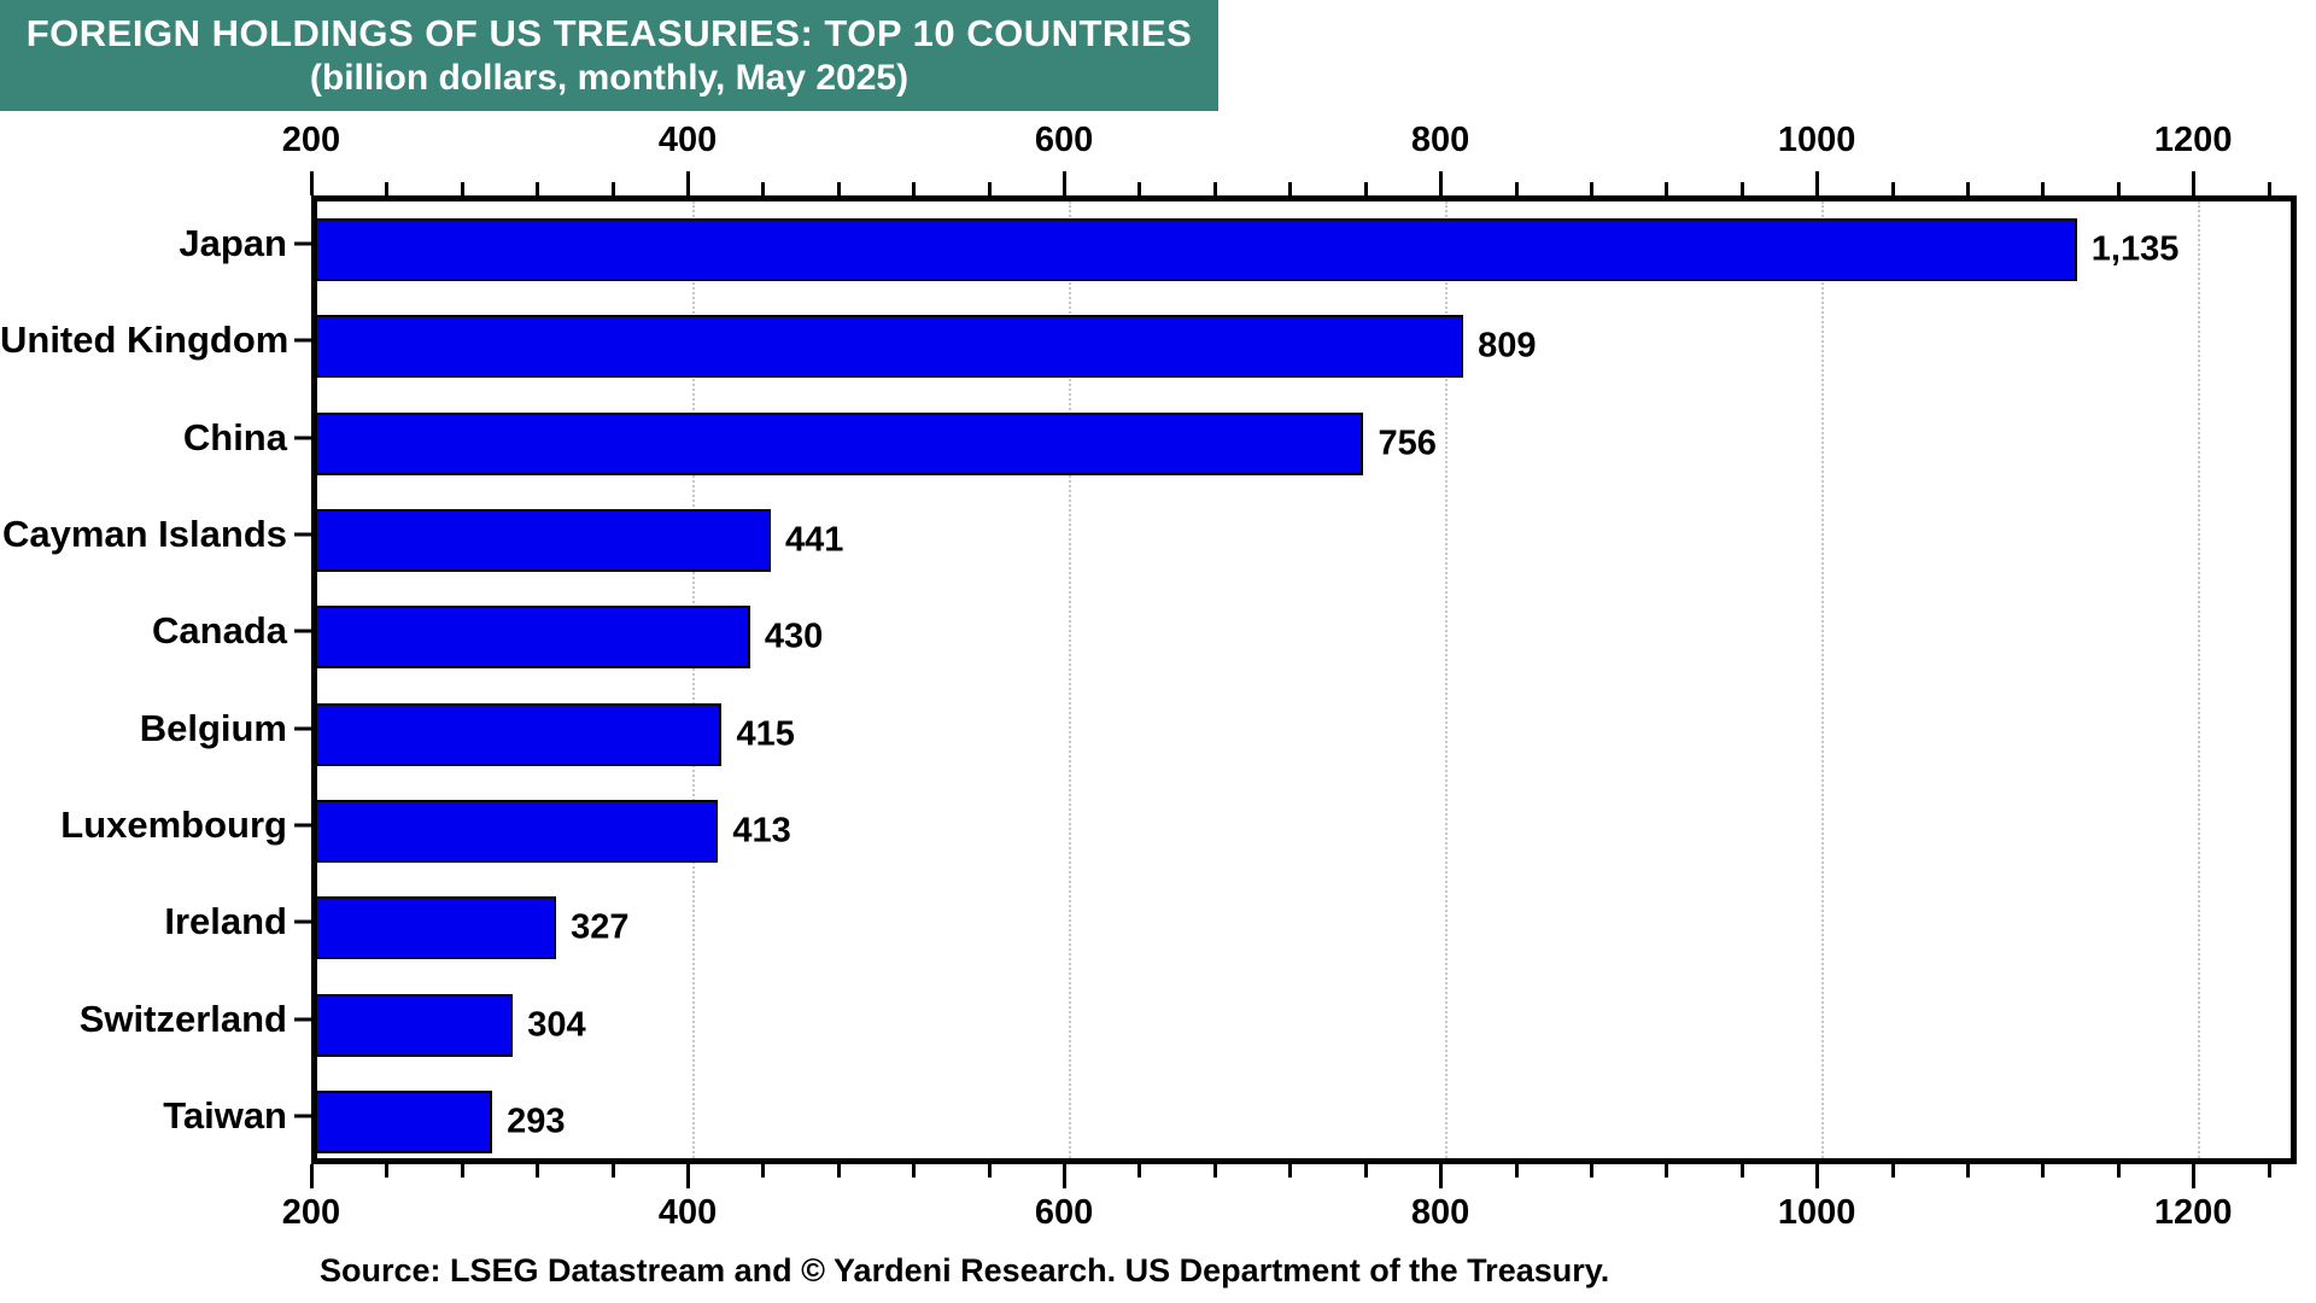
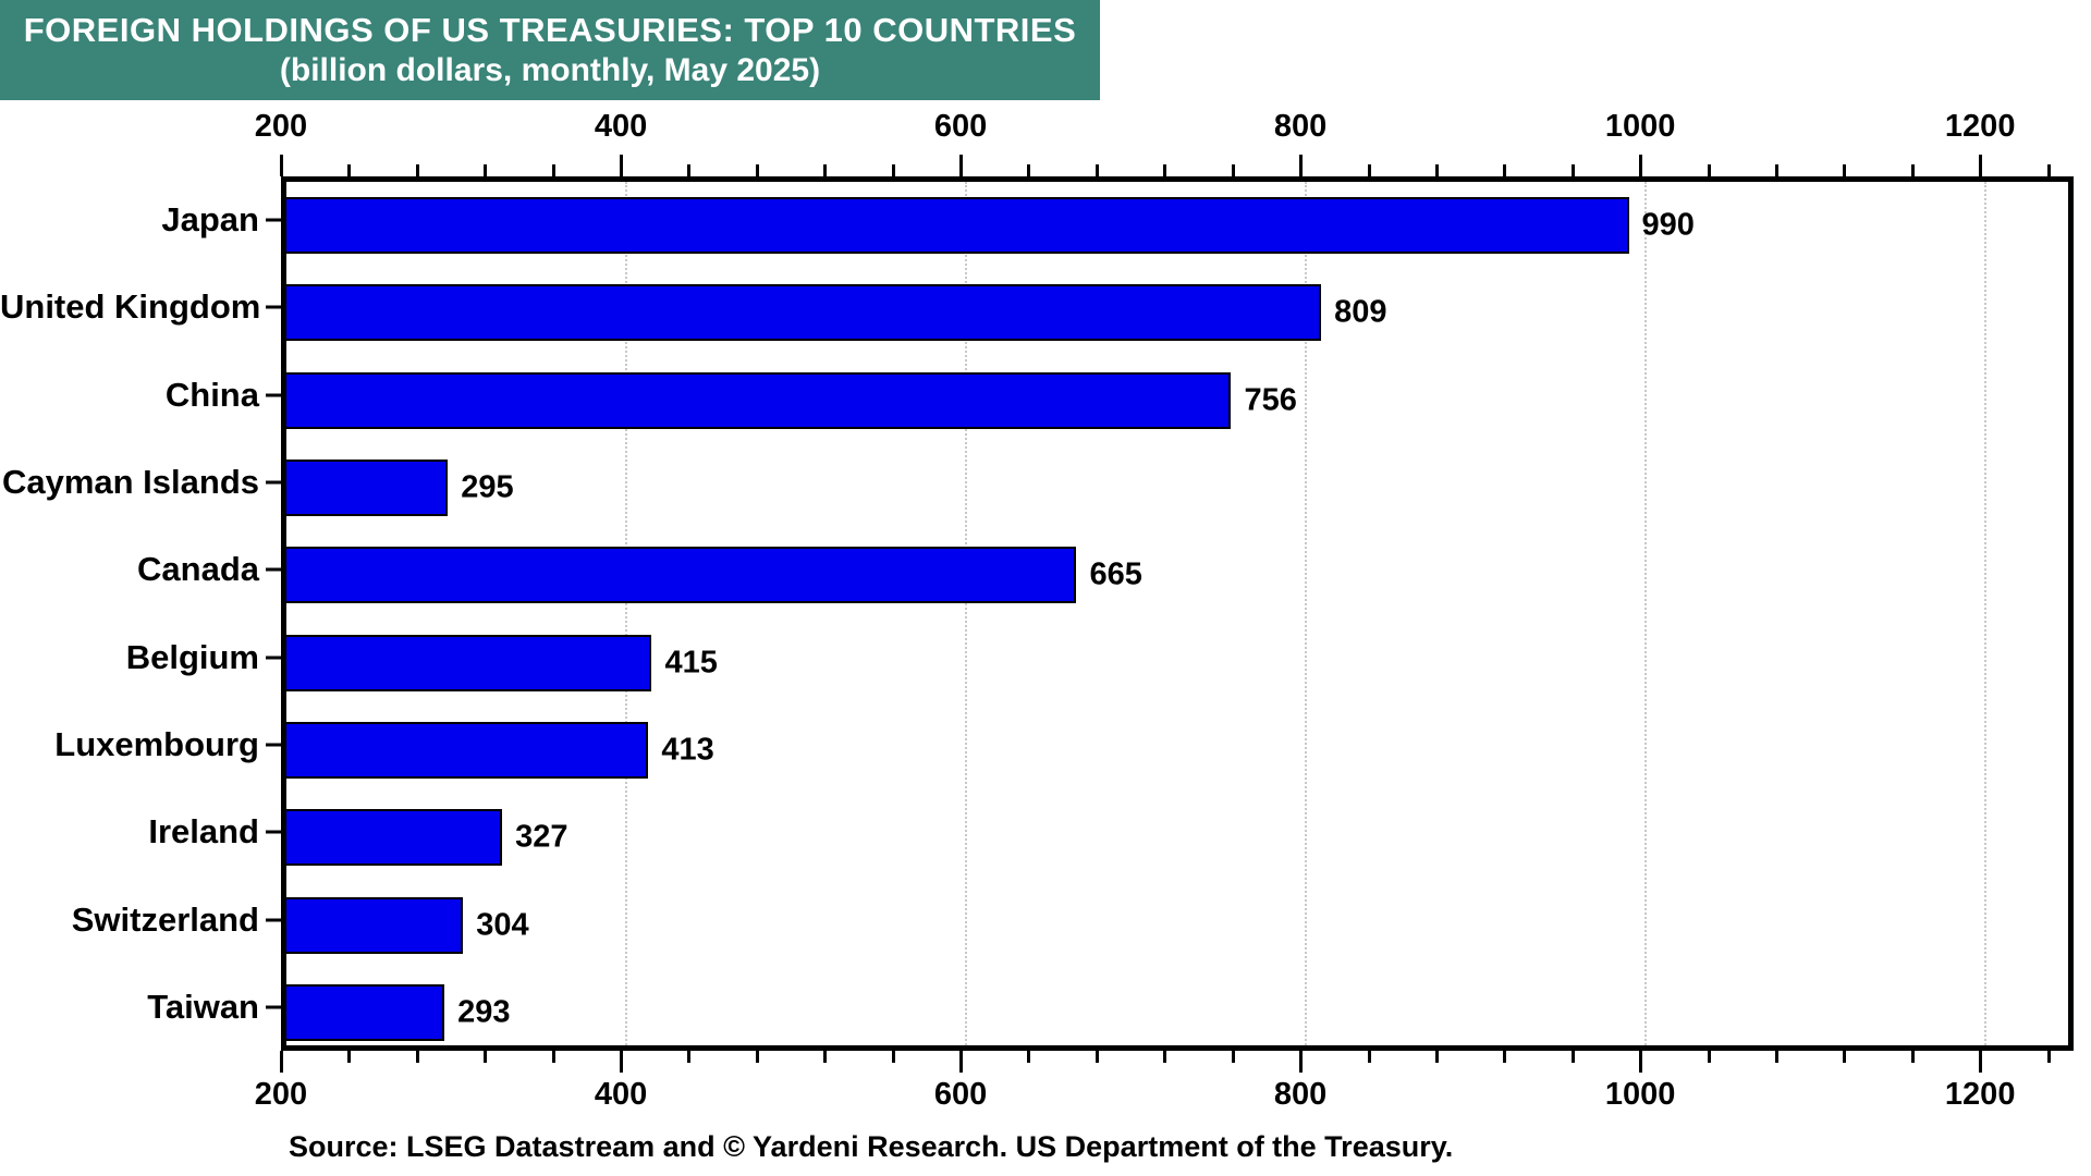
Japan: 1,135 -> 990
Cayman Islands: 441 -> 295
Canada: 430 -> 665
